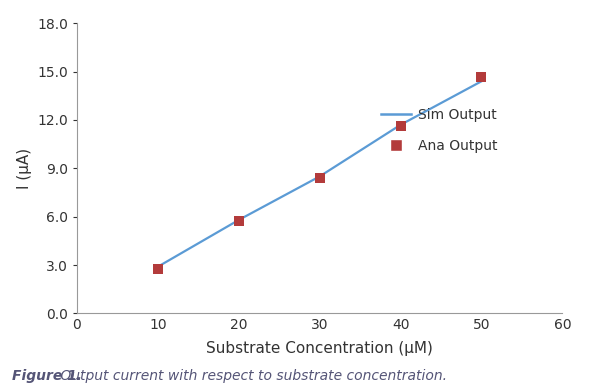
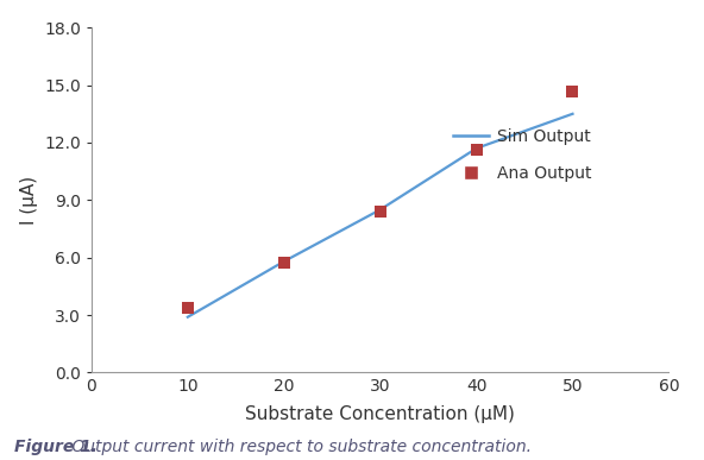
Ana Output/10: 2.8 -> 3.4
Sim Output/50: 14.4 -> 13.5
